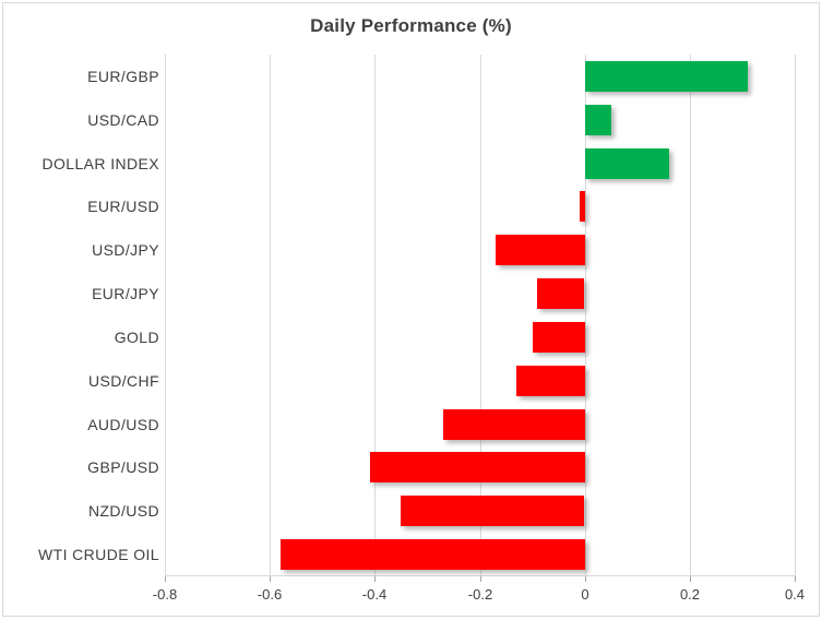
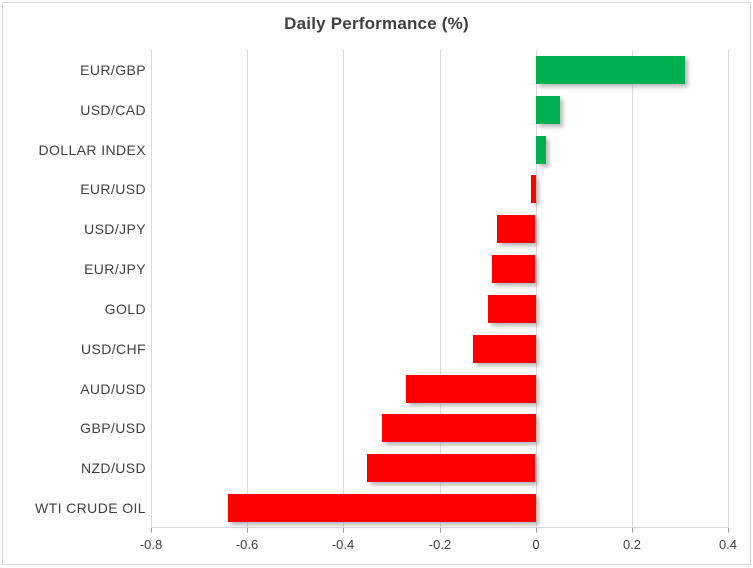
DOLLAR INDEX: 0.16 -> 0.02
USD/JPY: -0.17 -> -0.08
GBP/USD: -0.41 -> -0.32
WTI CRUDE OIL: -0.58 -> -0.64
